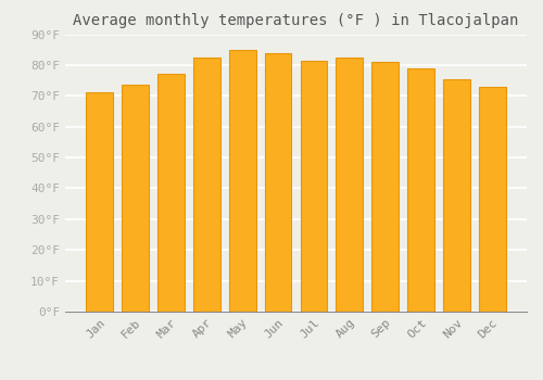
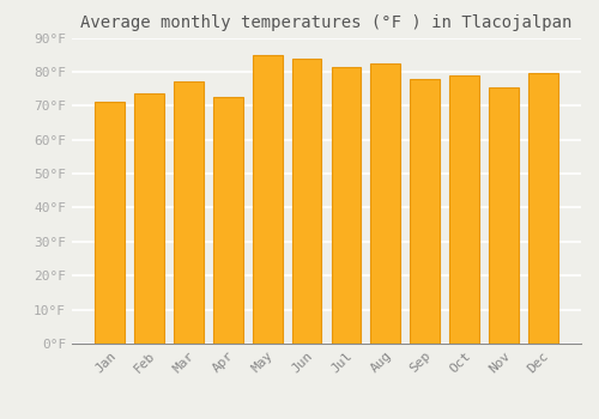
Apr: 82.5°F -> 72.5°F
Sep: 81.0°F -> 78.0°F
Dec: 73.0°F -> 79.5°F
